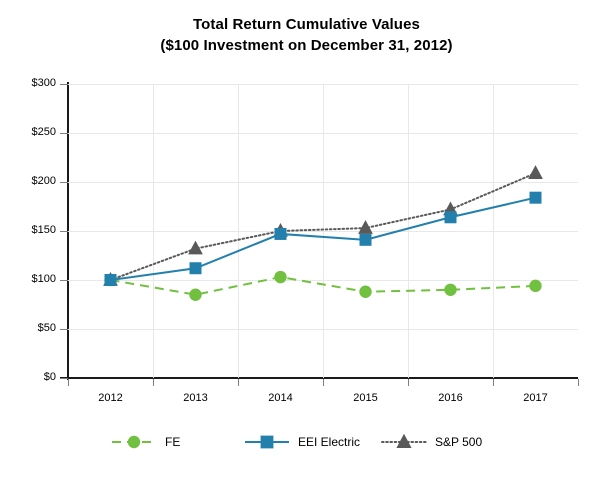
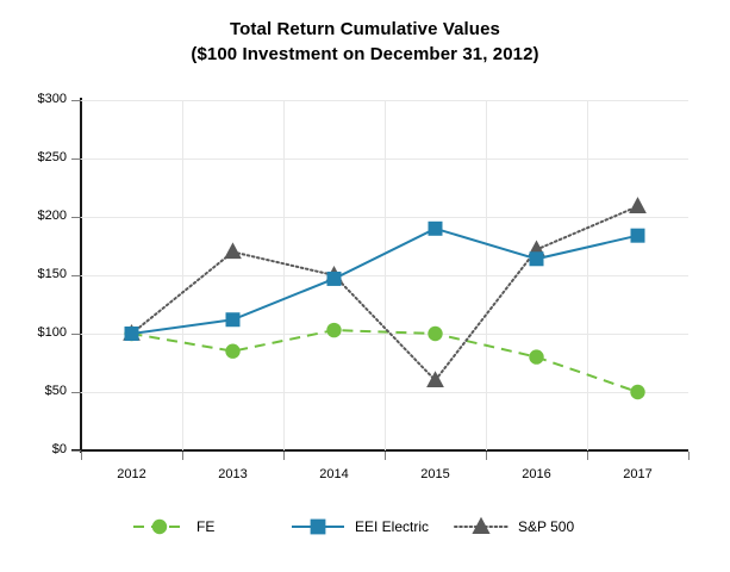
S&P 500/2013: $130 -> $170
FE/2015: $90 -> $100
EEI Electric/2015: $140 -> $190
S&P 500/2015: $150 -> $60
FE/2016: $90 -> $80
FE/2017: $90 -> $50
